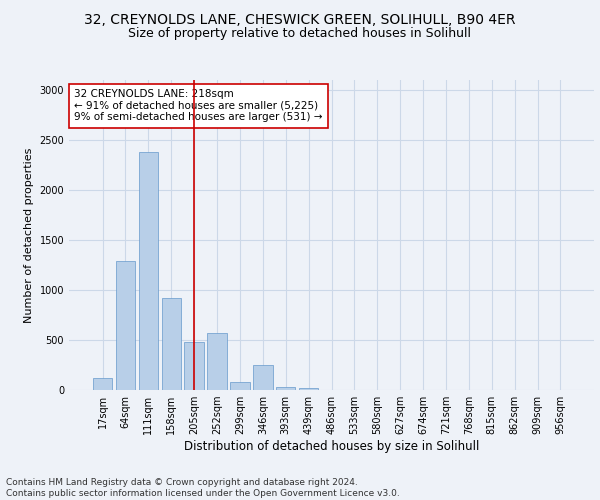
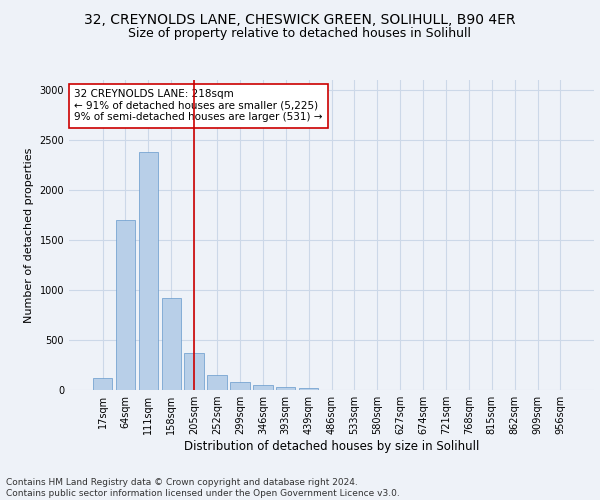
64sqm: 1290 -> 1700
205sqm: 480 -> 370
252sqm: 570 -> 160
346sqm: 250 -> 60
